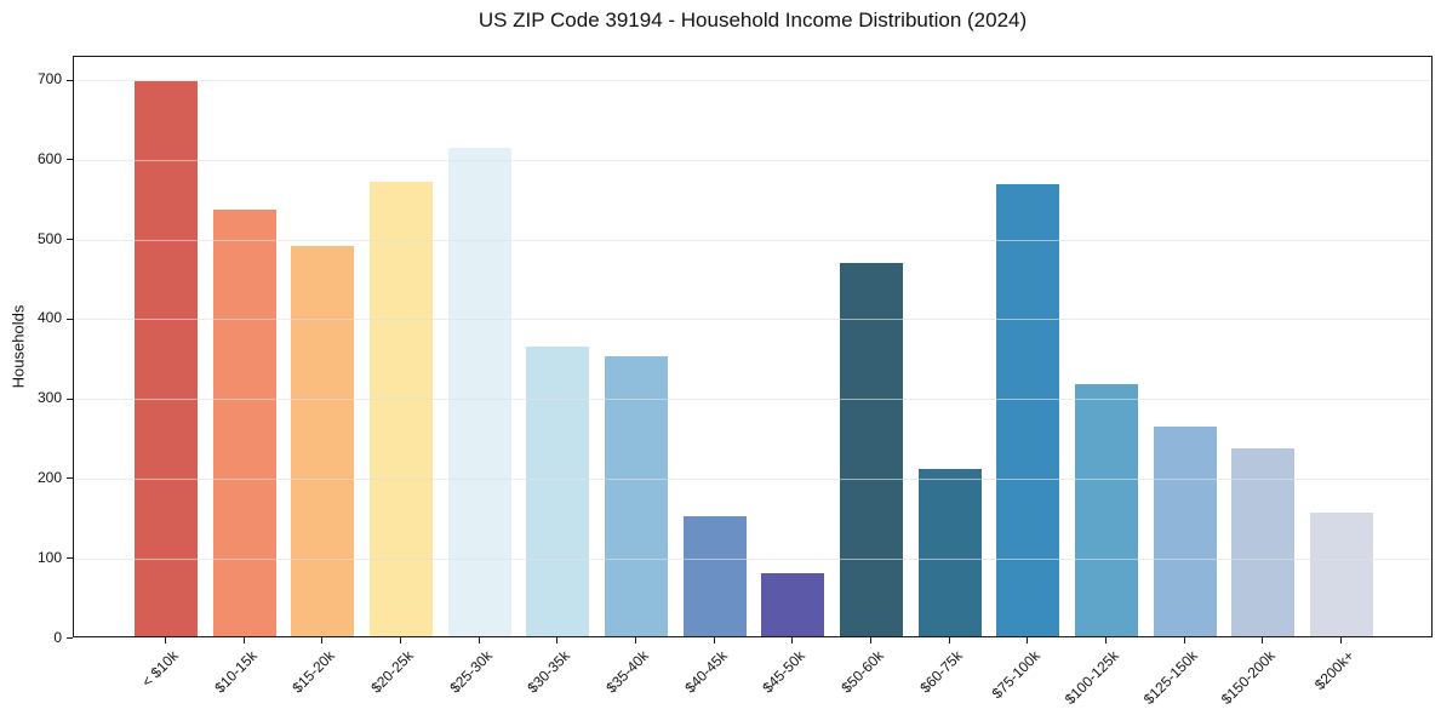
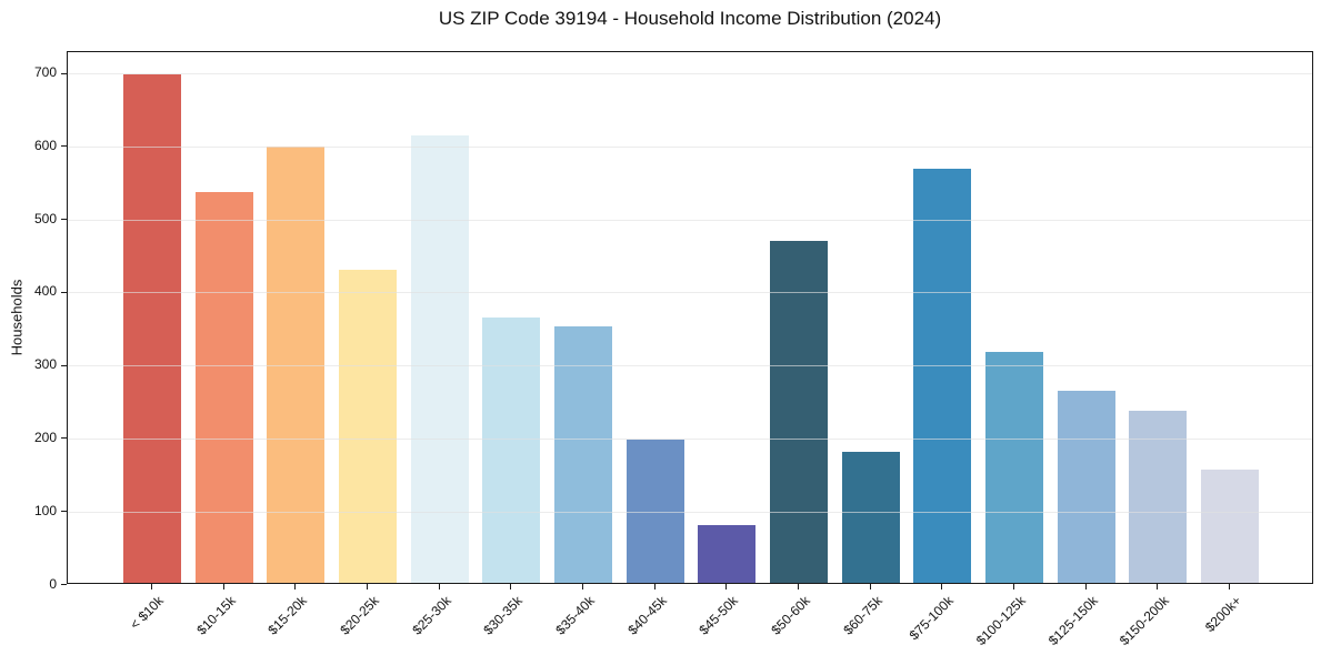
$15-20k: 490 -> 600
$20-25k: 570 -> 430
$40-45k: 150 -> 200
$60-75k: 210 -> 180
